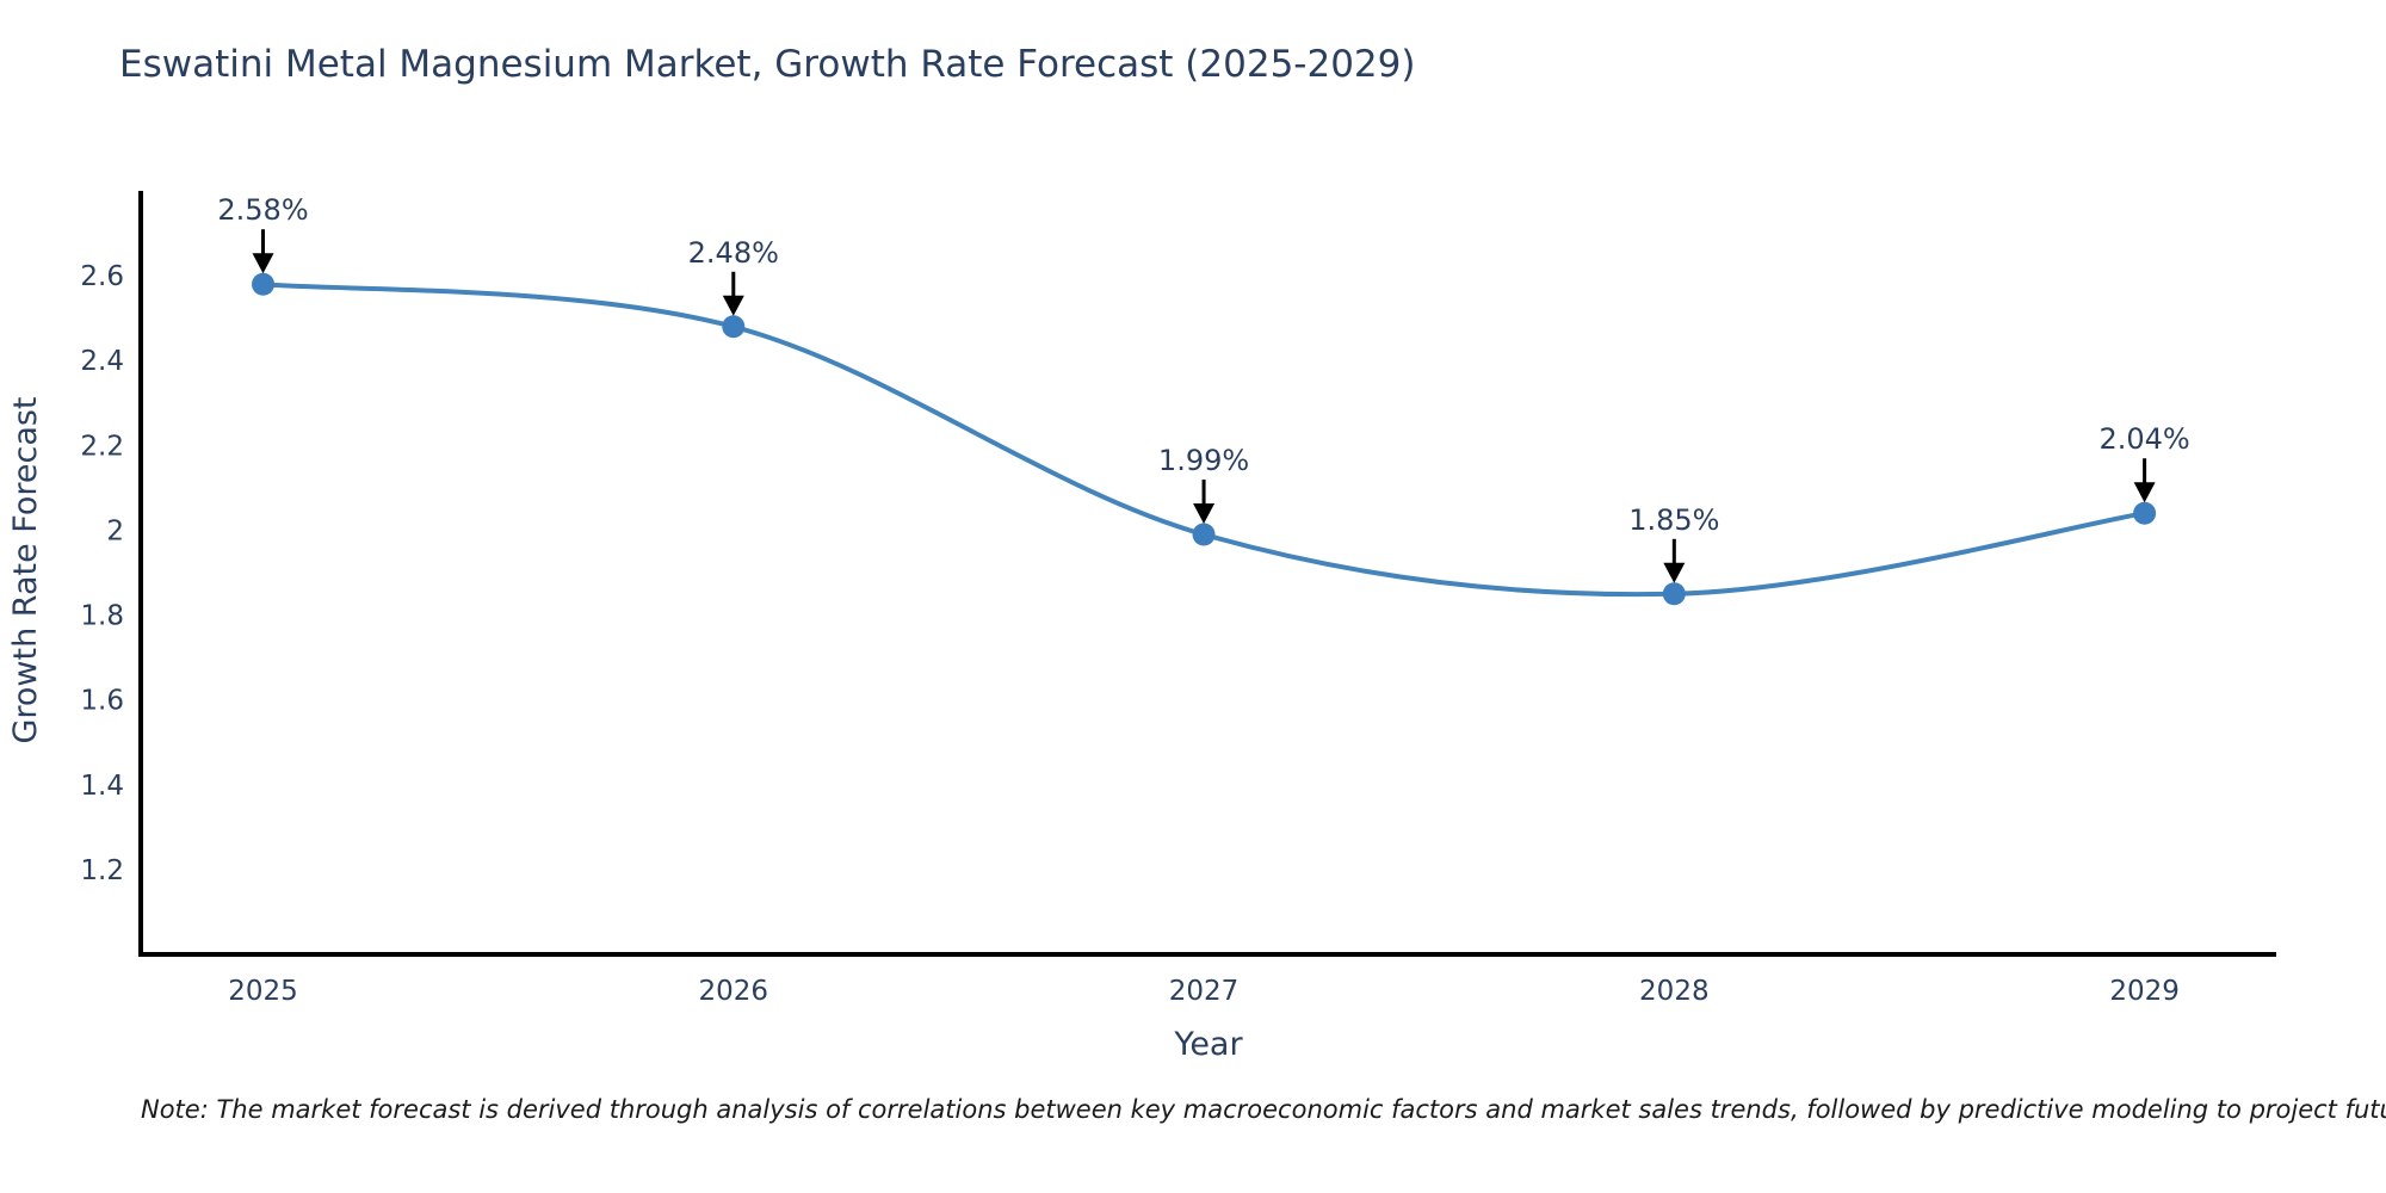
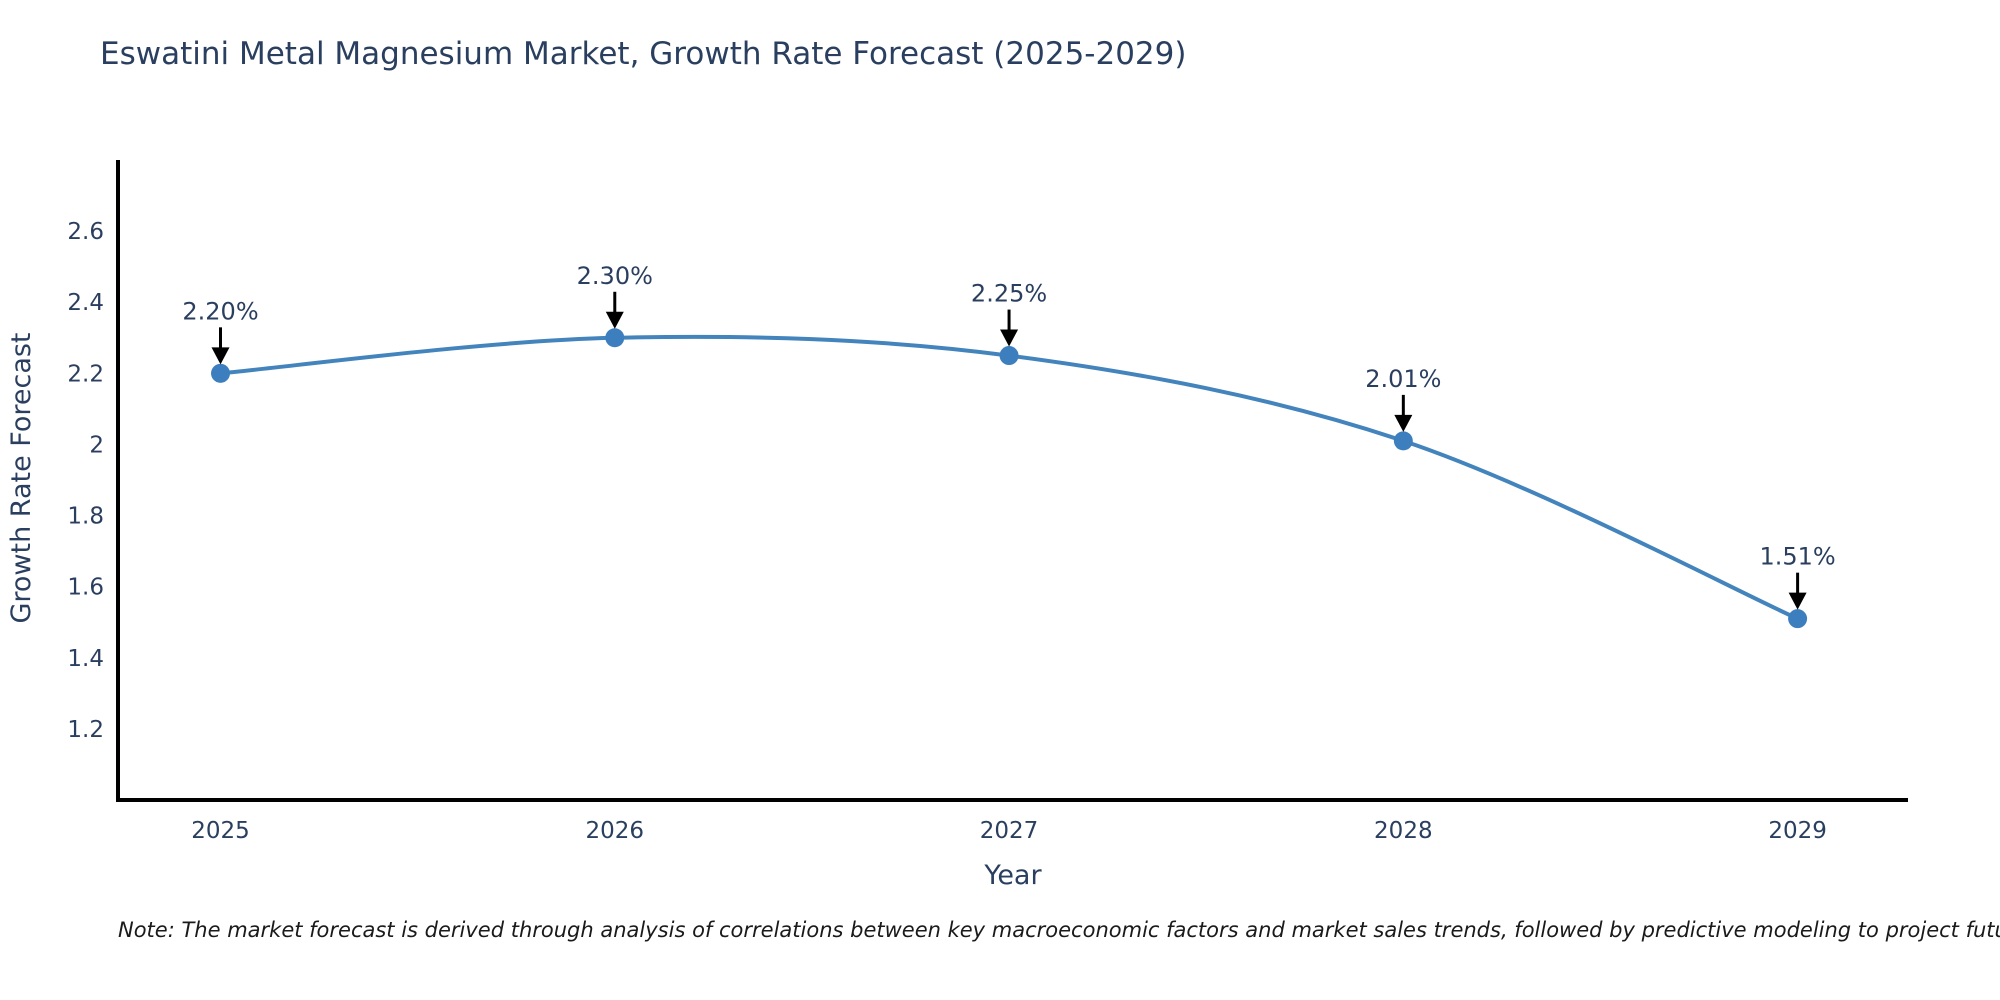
2025: 2.58% -> 2.20%
2026: 2.48% -> 2.30%
2027: 1.99% -> 2.25%
2028: 1.85% -> 2.01%
2029: 2.04% -> 1.51%
